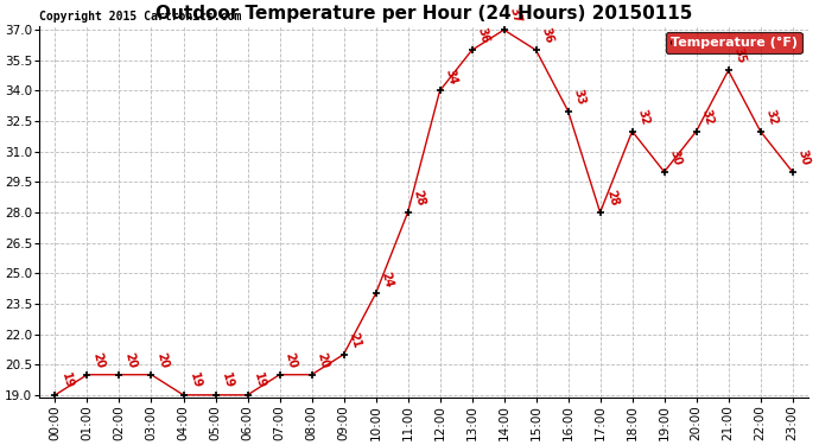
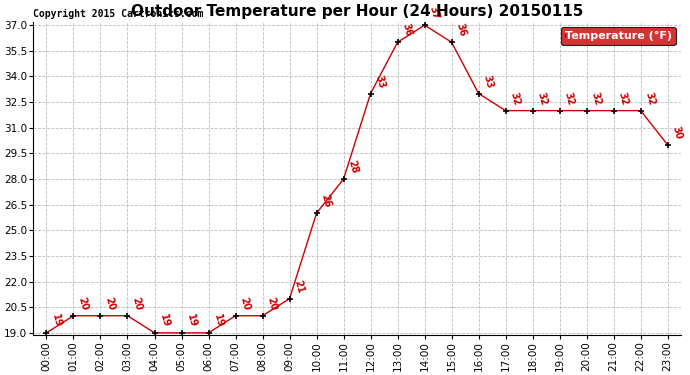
10:00: 24 -> 26
12:00: 34 -> 33
17:00: 28 -> 32
19:00: 30 -> 32
21:00: 35 -> 32
